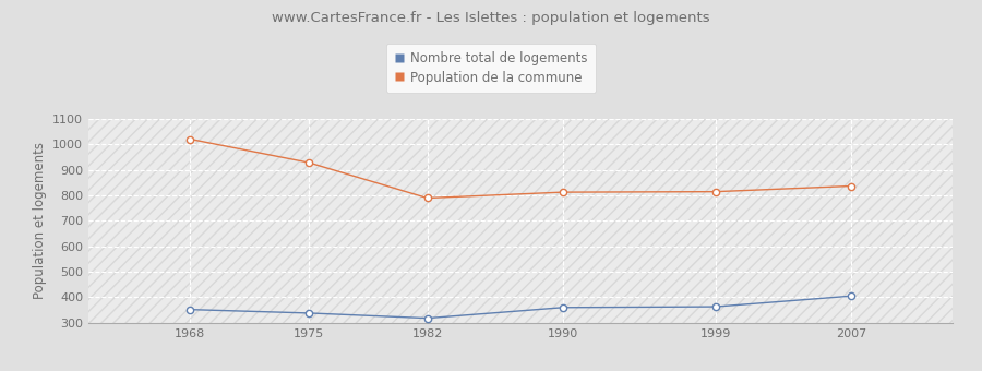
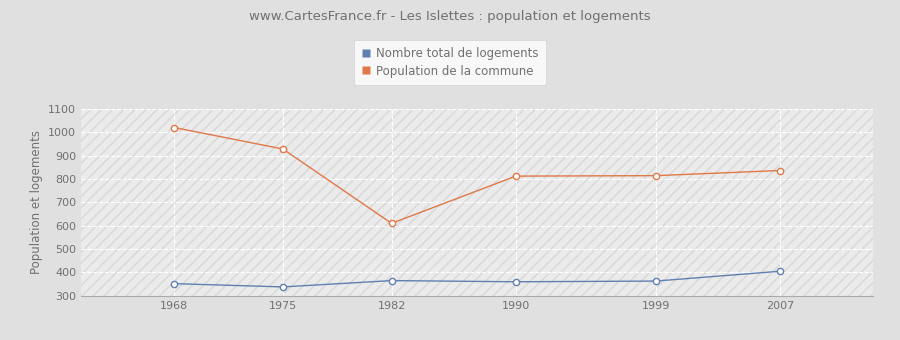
Nombre total de logements/1982: 318 -> 365
Population de la commune/1982: 789 -> 610
